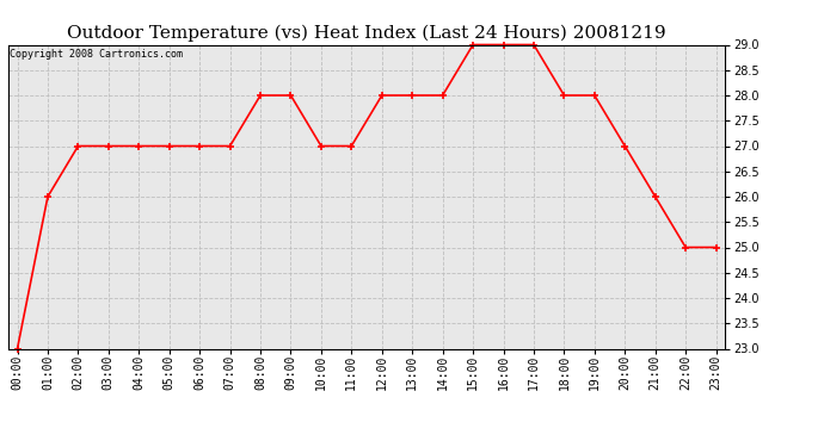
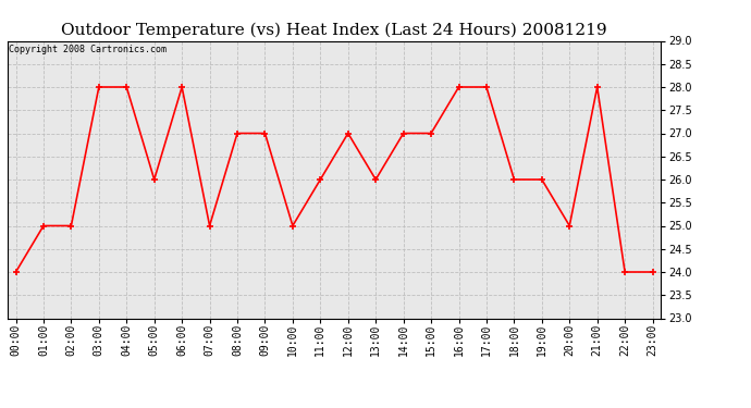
00:00: 23 -> 24
01:00: 26 -> 25
02:00: 27 -> 25
03:00: 27 -> 28
04:00: 27 -> 28
05:00: 27 -> 26
06:00: 27 -> 28
07:00: 27 -> 25
08:00: 28 -> 27
09:00: 28 -> 27
10:00: 27 -> 25
11:00: 27 -> 26
12:00: 28 -> 27
13:00: 28 -> 26
14:00: 28 -> 27
15:00: 29 -> 27
16:00: 29 -> 28
17:00: 29 -> 28
18:00: 28 -> 26
19:00: 28 -> 26
20:00: 27 -> 25
21:00: 26 -> 28
22:00: 25 -> 24
23:00: 25 -> 24
